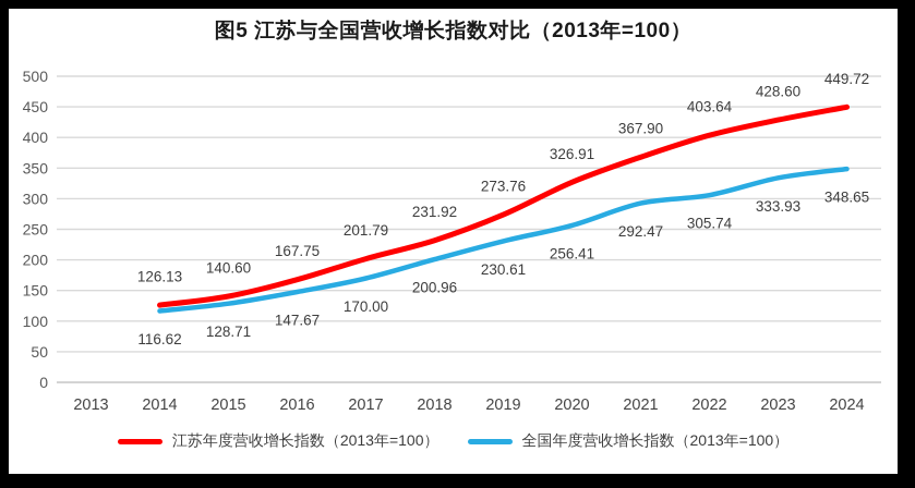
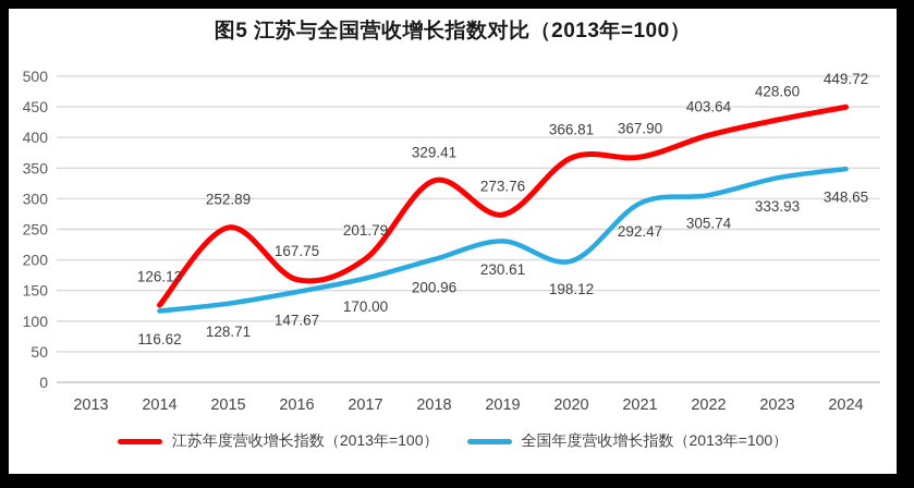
江苏年度营收增长指数（2013年=100）/2015: 140.60 -> 252.89
江苏年度营收增长指数（2013年=100）/2018: 231.92 -> 329.41
江苏年度营收增长指数（2013年=100）/2020: 326.91 -> 366.81
全国年度营收增长指数（2013年=100）/2020: 256.41 -> 198.12
